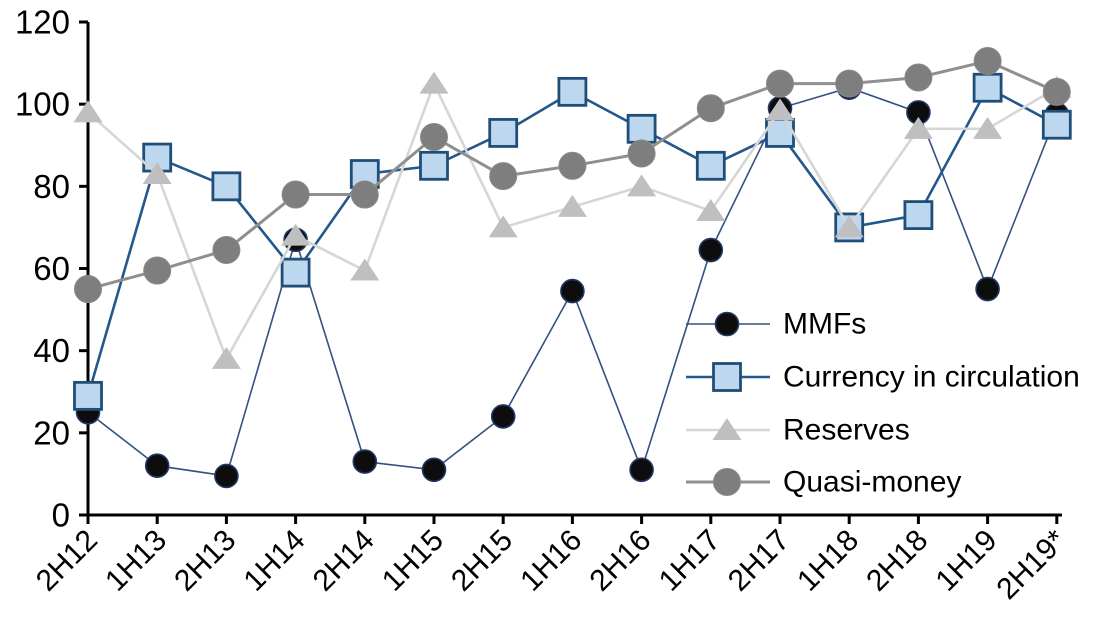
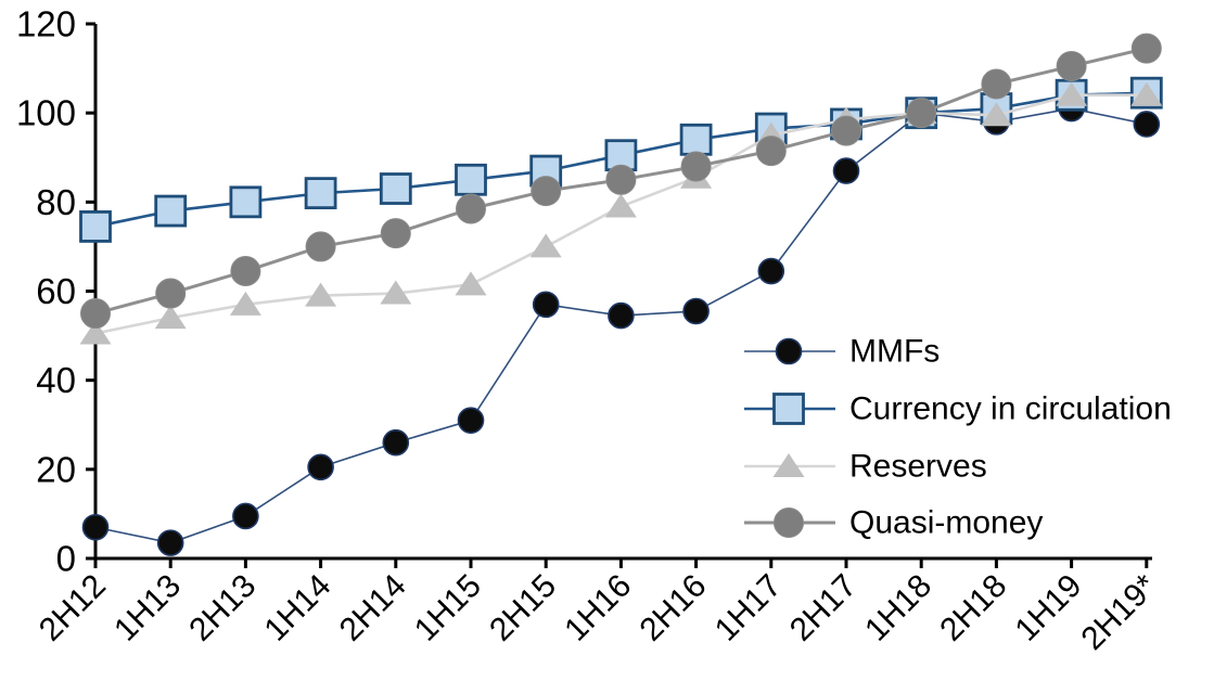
MMFs/2H12: 25 -> 7
Currency in circulation/2H12: 29 -> 74
Reserves/2H12: 98 -> 50
MMFs/1H13: 12 -> 4
Currency in circulation/1H13: 87 -> 78
Reserves/1H13: 83 -> 54
Reserves/2H13: 38 -> 57
MMFs/1H14: 67 -> 20
Currency in circulation/1H14: 59 -> 82
Reserves/1H14: 68 -> 59
Quasi-money/1H14: 78 -> 70
MMFs/2H14: 13 -> 26
Quasi-money/2H14: 78 -> 73
MMFs/1H15: 11 -> 31
Reserves/1H15: 105 -> 62
Quasi-money/1H15: 92 -> 78
MMFs/2H15: 24 -> 57
Currency in circulation/2H15: 93 -> 87
Currency in circulation/1H16: 103 -> 90
Reserves/1H16: 75 -> 79
MMFs/2H16: 11 -> 56
Reserves/2H16: 80 -> 86
Currency in circulation/1H17: 85 -> 96
Reserves/1H17: 74 -> 95
Quasi-money/1H17: 99 -> 92
MMFs/2H17: 99 -> 87
Currency in circulation/2H17: 93 -> 98
Quasi-money/2H17: 105 -> 96
MMFs/1H18: 104 -> 100
Currency in circulation/1H18: 70 -> 100
Reserves/1H18: 70 -> 100
Quasi-money/1H18: 105 -> 100
Currency in circulation/2H18: 73 -> 101
Reserves/2H18: 94 -> 100
MMFs/1H19: 55 -> 101
Reserves/1H19: 94 -> 104
Currency in circulation/2H19*: 95 -> 104
Quasi-money/2H19*: 103 -> 114
